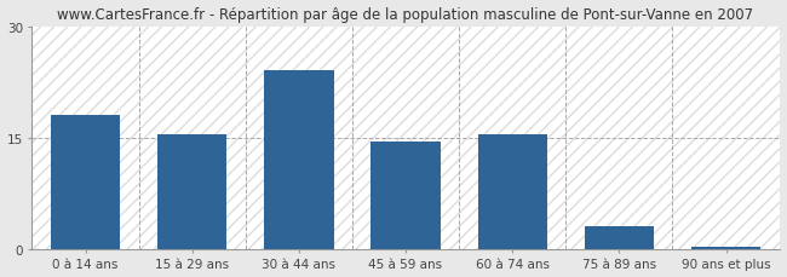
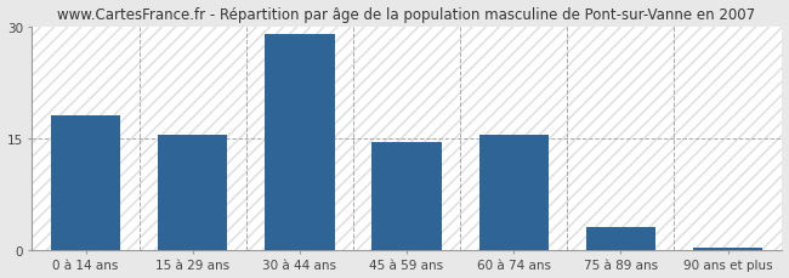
30 à 44 ans: 24.0 -> 29.0
